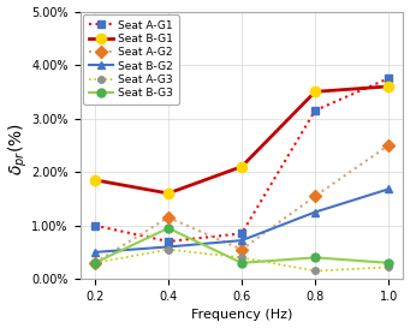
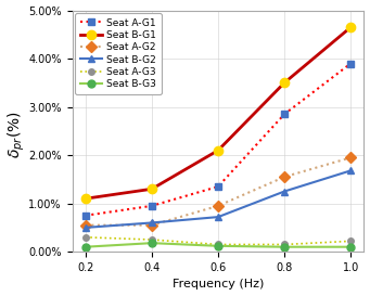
Seat A-G1/0.2: 1.00% -> 0.75%
Seat B-G1/0.2: 1.85% -> 1.10%
Seat A-G2/0.2: 0.30% -> 0.55%
Seat B-G3/0.2: 0.30% -> 0.10%
Seat A-G1/0.4: 0.70% -> 0.95%
Seat B-G1/0.4: 1.60% -> 1.30%
Seat A-G2/0.4: 1.15% -> 0.55%
Seat A-G3/0.4: 0.55% -> 0.25%
Seat B-G3/0.4: 0.95% -> 0.18%
Seat A-G1/0.6: 0.85% -> 1.35%
Seat A-G2/0.6: 0.55% -> 0.95%
Seat A-G3/0.6: 0.40% -> 0.15%
Seat B-G3/0.6: 0.30% -> 0.12%
Seat A-G1/0.8: 3.15% -> 2.85%
Seat B-G3/0.8: 0.40% -> 0.10%
Seat A-G1/1.0: 3.75% -> 3.90%
Seat B-G1/1.0: 3.60% -> 4.65%
Seat A-G2/1.0: 2.50% -> 1.95%
Seat B-G3/1.0: 0.30% -> 0.10%
